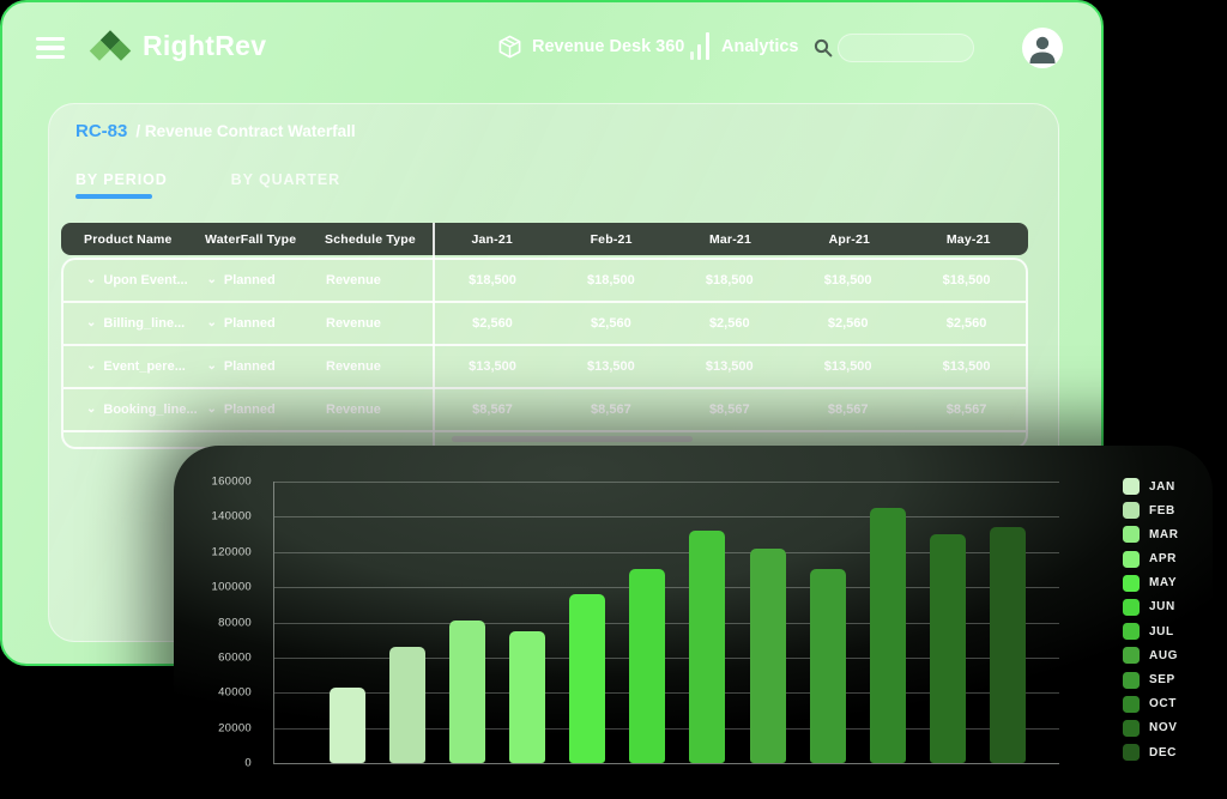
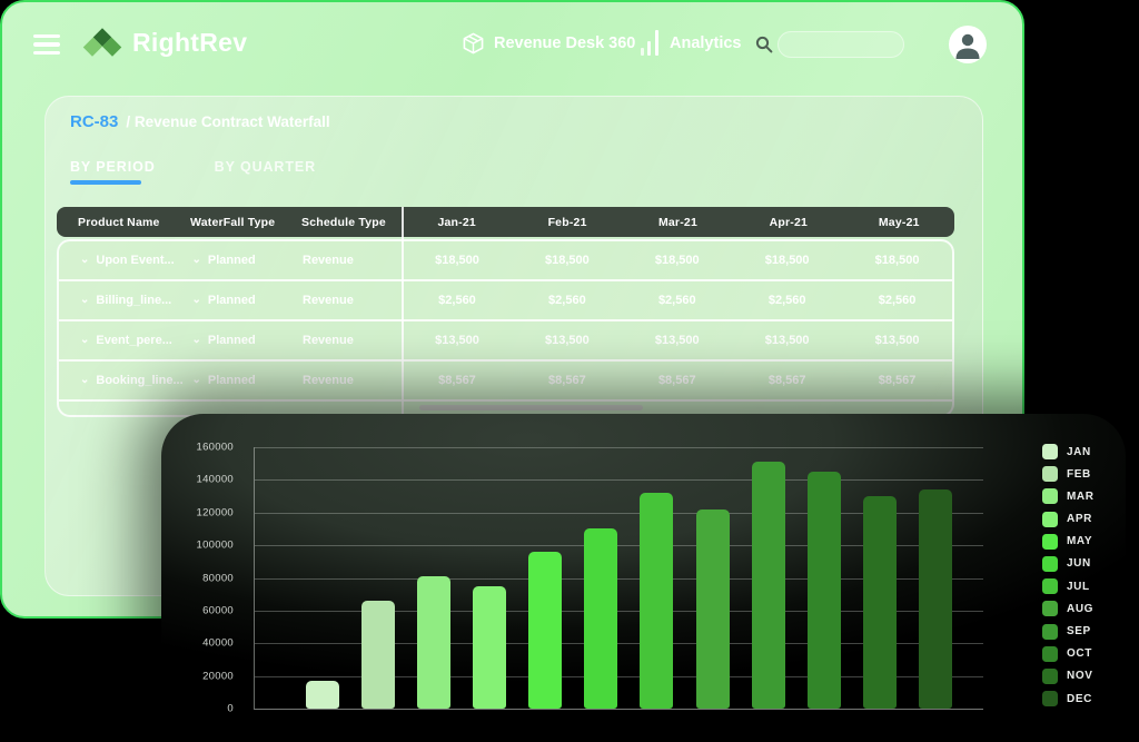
JAN: 43000 -> 17000
SEP: 110000 -> 151000
